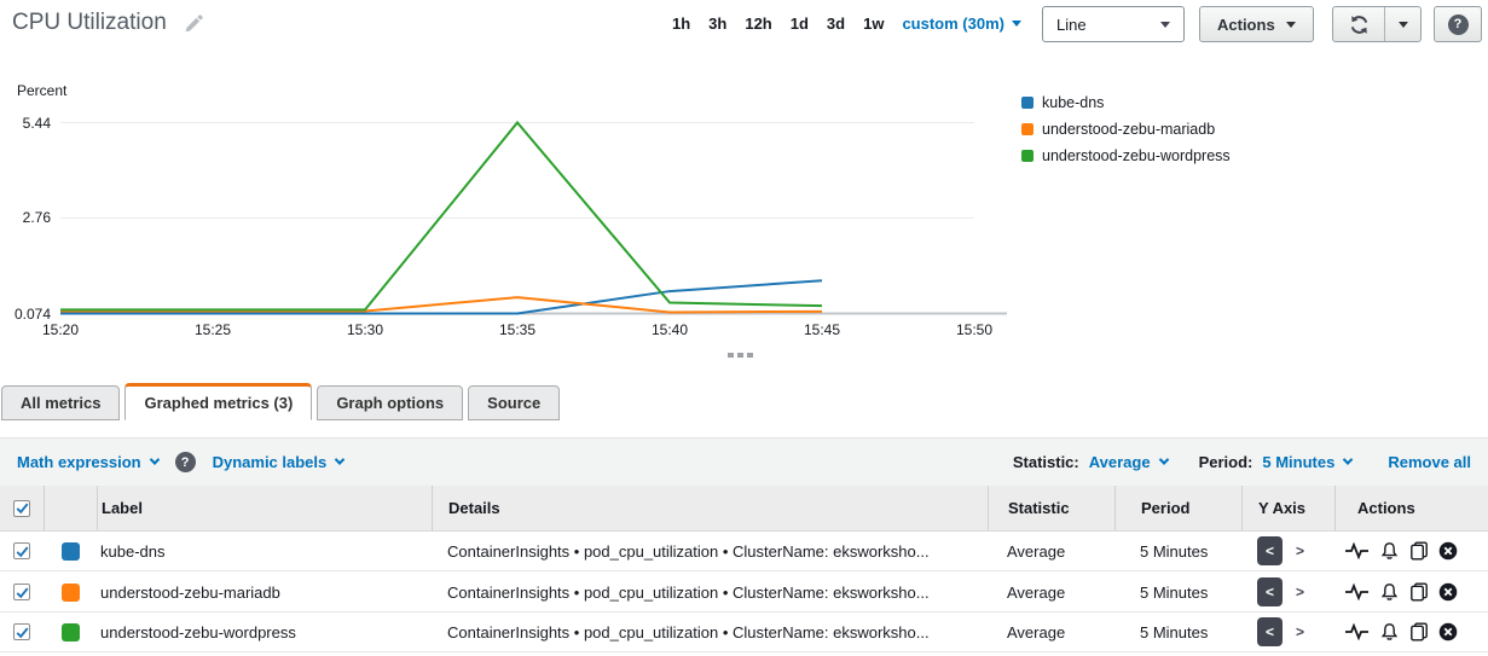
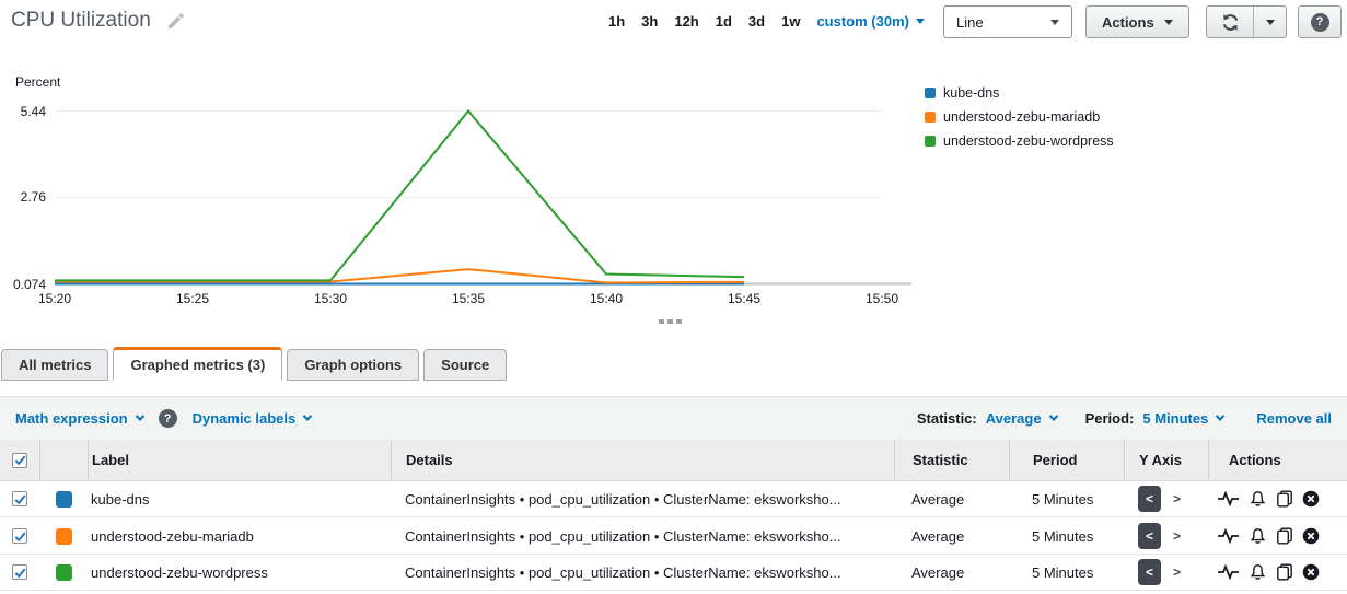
kube-dns/15:40: 0.7 -> 0.1
kube-dns/15:45: 1.0 -> 0.1
